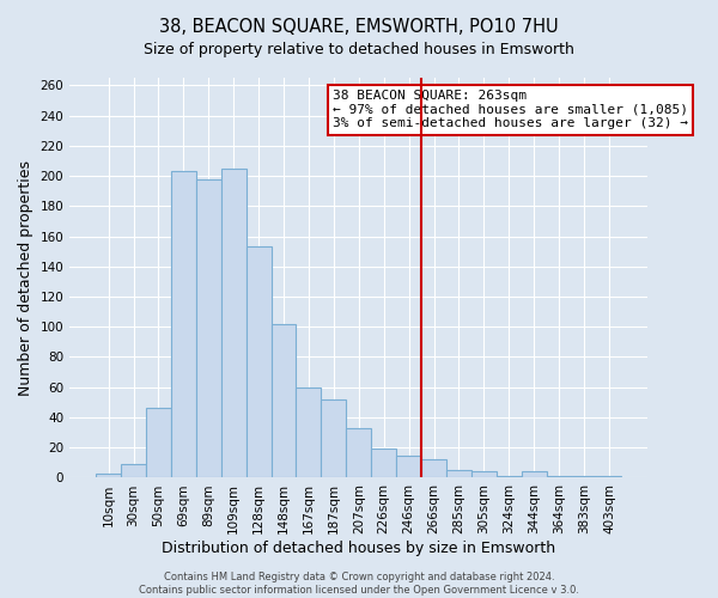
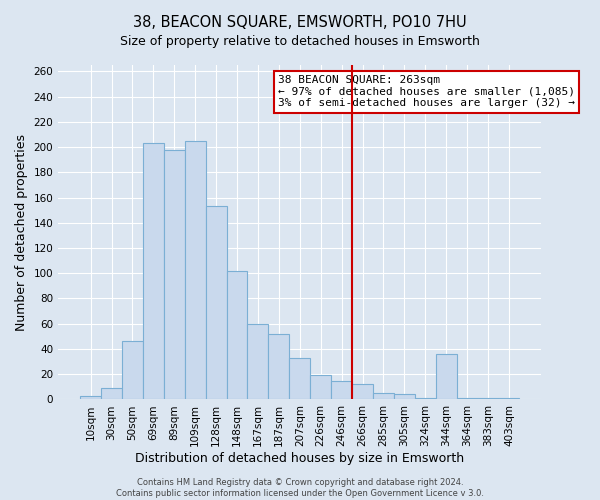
344sqm: 4 -> 36
